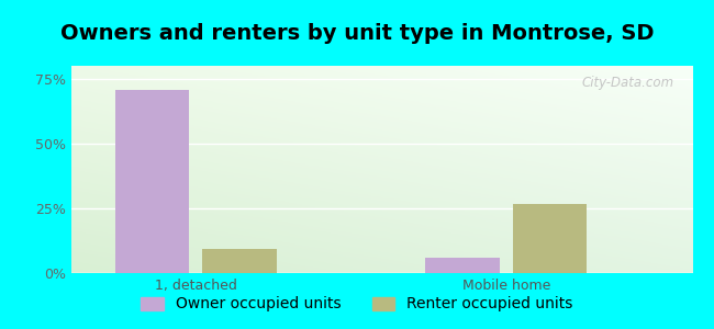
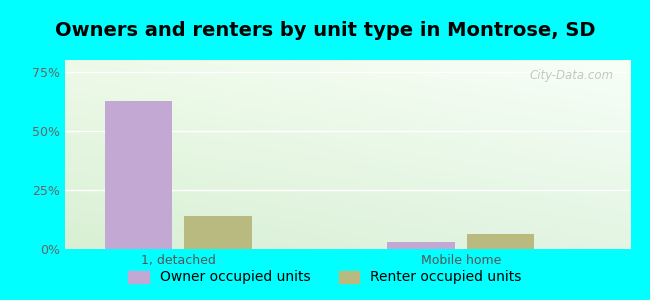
Owner occupied units/1, detached: 70.5% -> 62.5%
Renter occupied units/1, detached: 9.5% -> 14.0%
Owner occupied units/Mobile home: 6.0% -> 3.1%
Renter occupied units/Mobile home: 26.5% -> 6.3%
